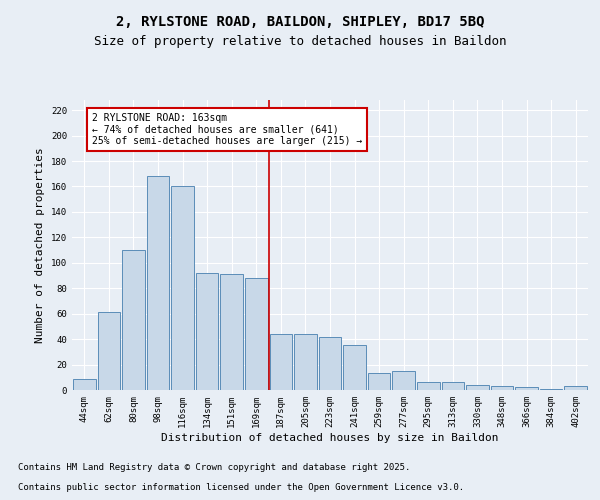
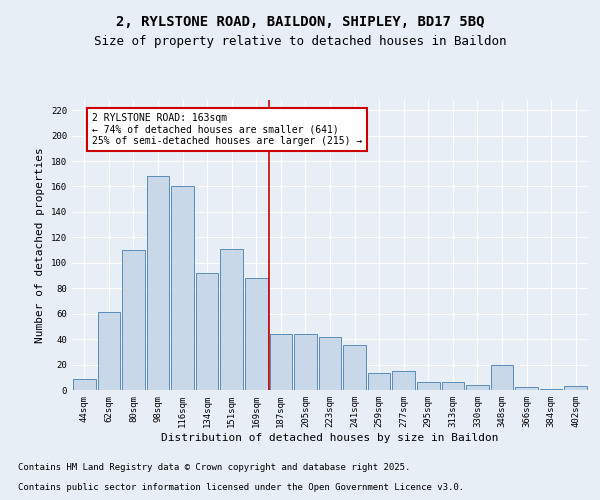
151sqm: 91 -> 111
348sqm: 3 -> 20
